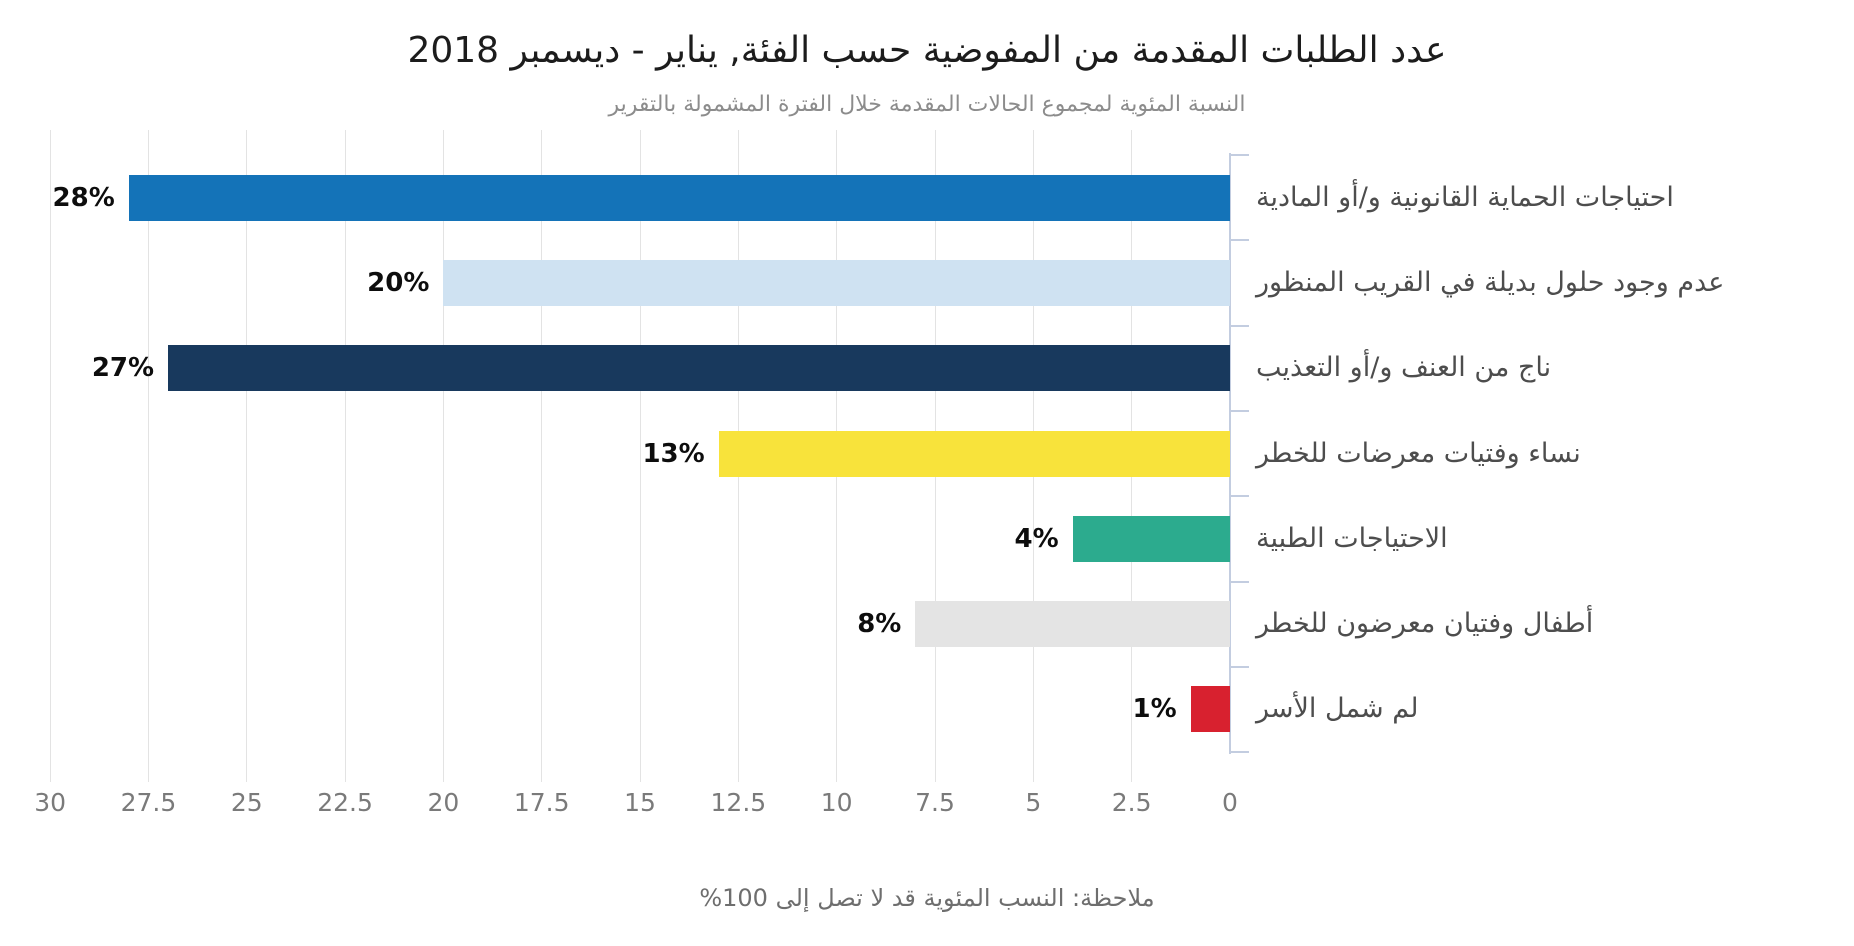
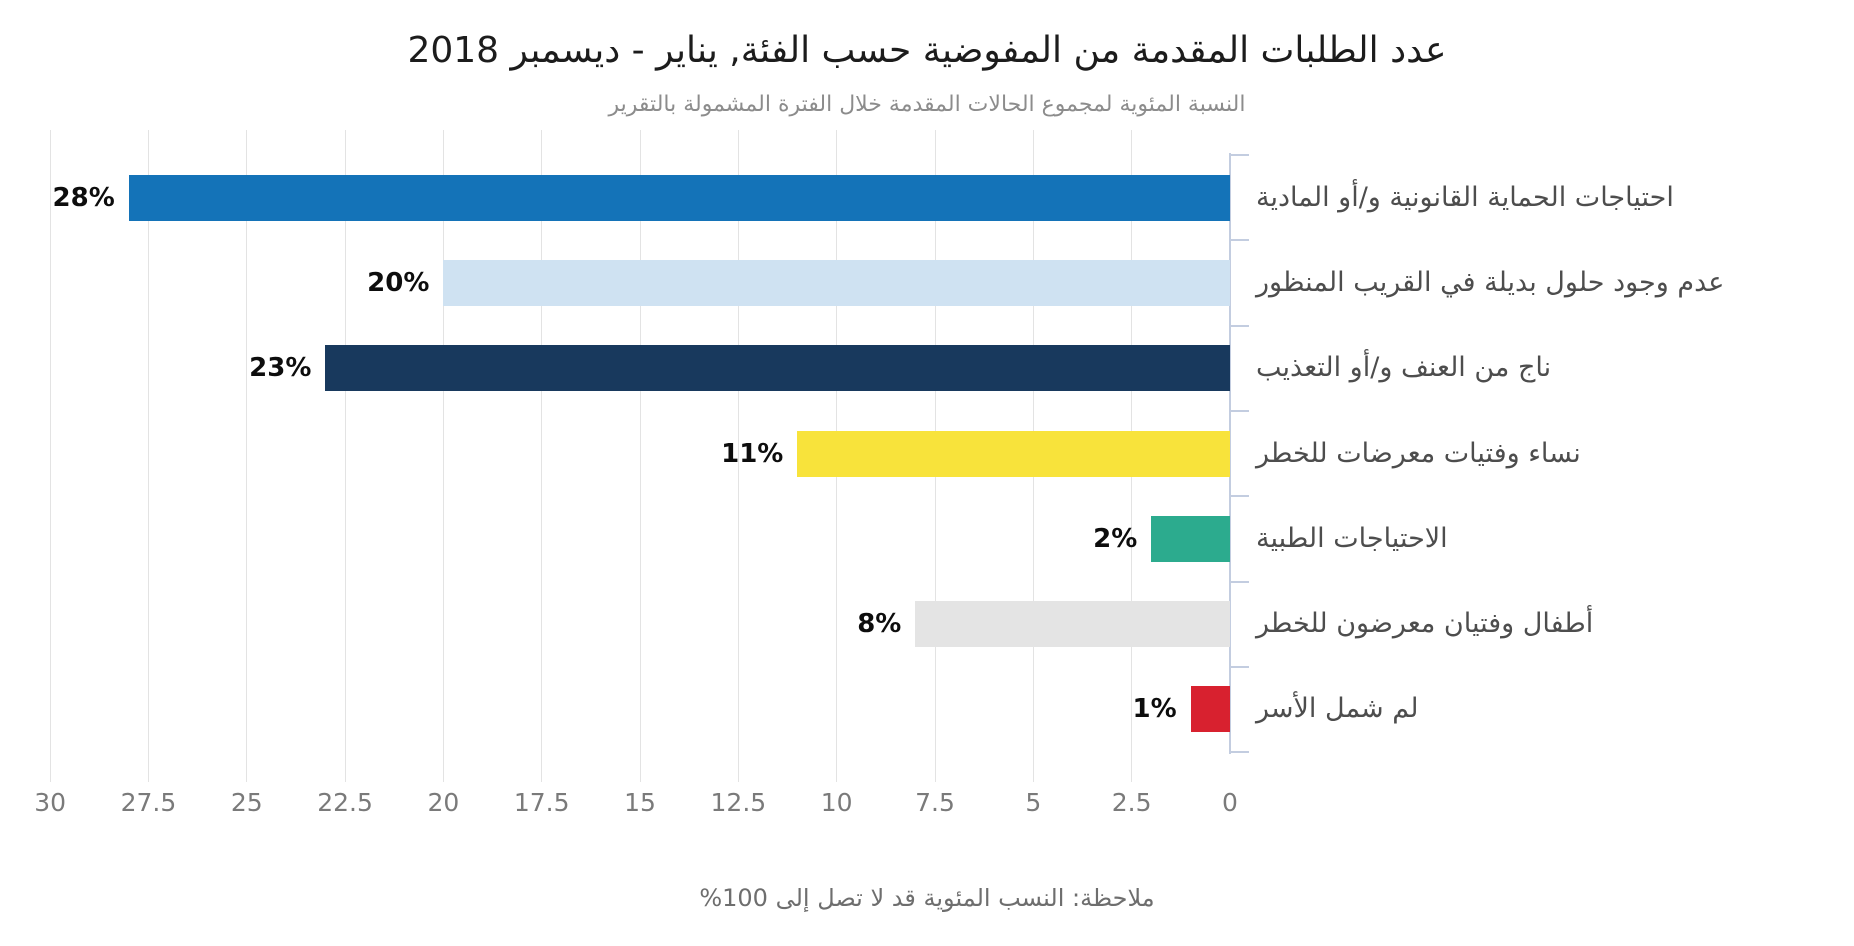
ناج من العنف و/أو التعذيب: 27% -> 23%
نساء وفتيات معرضات للخطر: 13% -> 11%
الاحتياجات الطبية: 4% -> 2%
